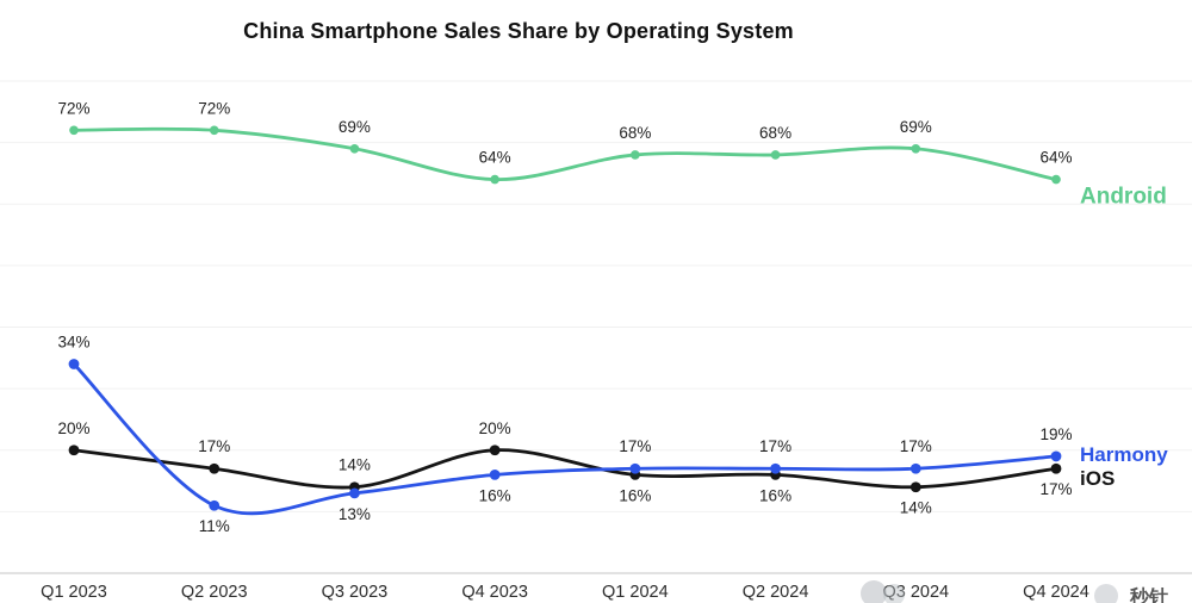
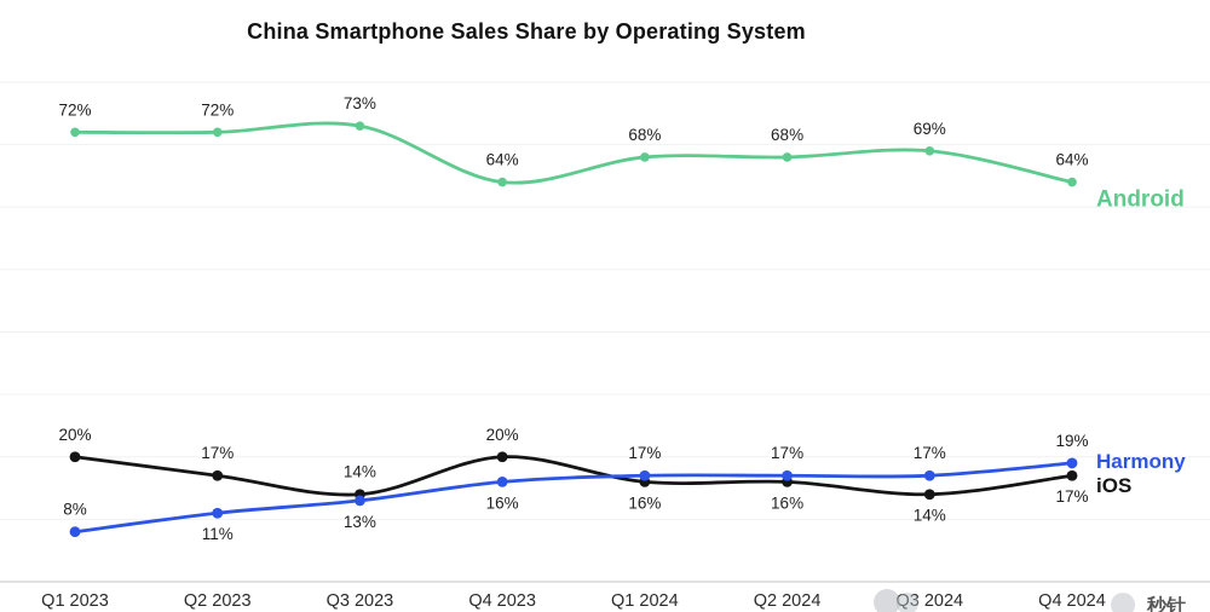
Harmony/Q1 2023: 34% -> 8%
Android/Q3 2023: 69% -> 73%
